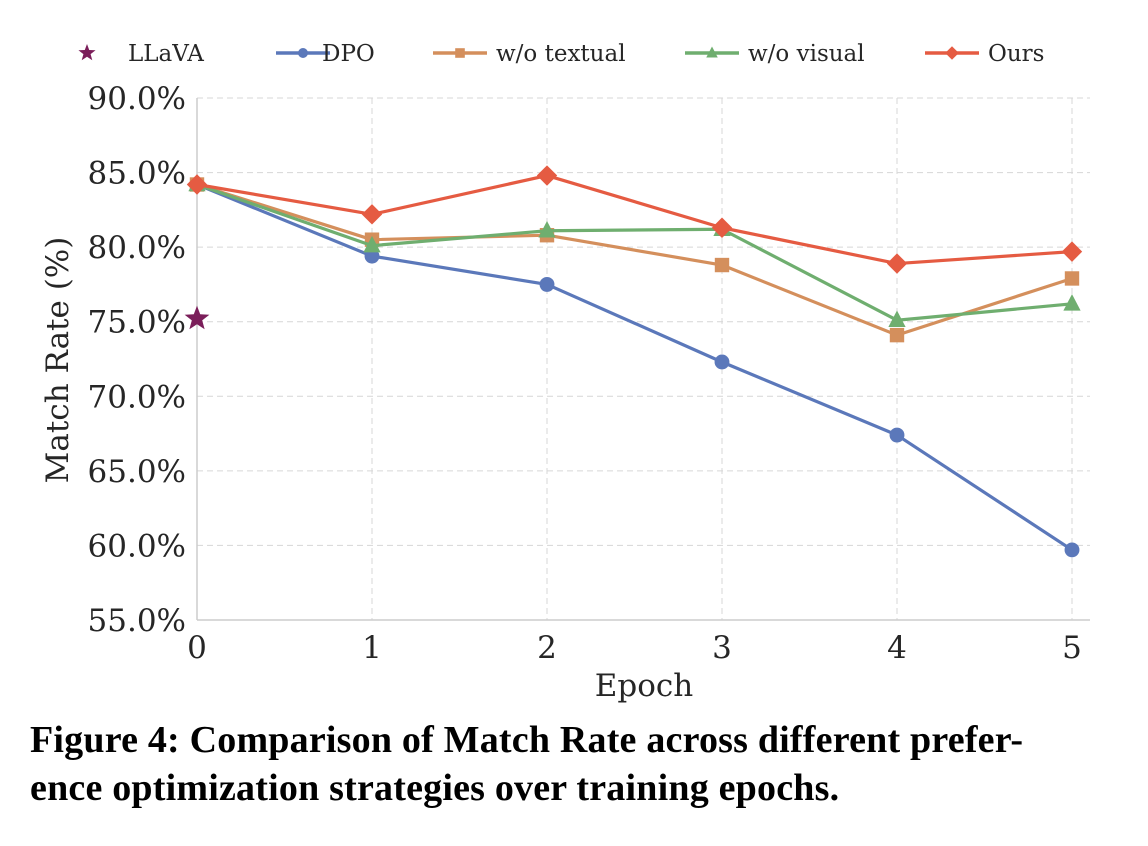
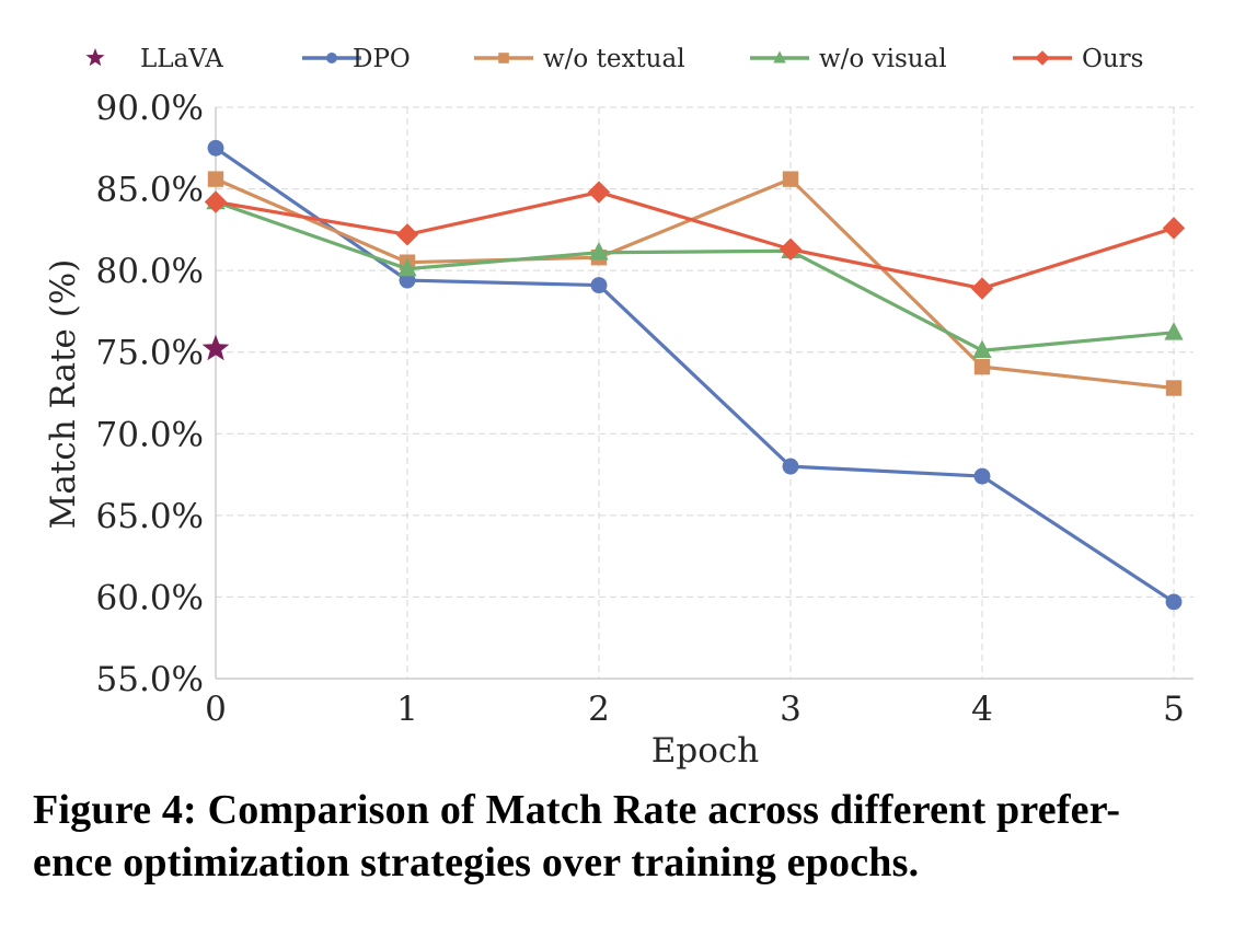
DPO/0: 84.2% -> 87.5%
w/o textual/0: 84.2% -> 85.6%
DPO/2: 77.5% -> 79.1%
DPO/3: 72.3% -> 68.0%
w/o textual/3: 78.8% -> 85.6%
w/o textual/5: 77.9% -> 72.8%
Ours/5: 79.7% -> 82.6%
